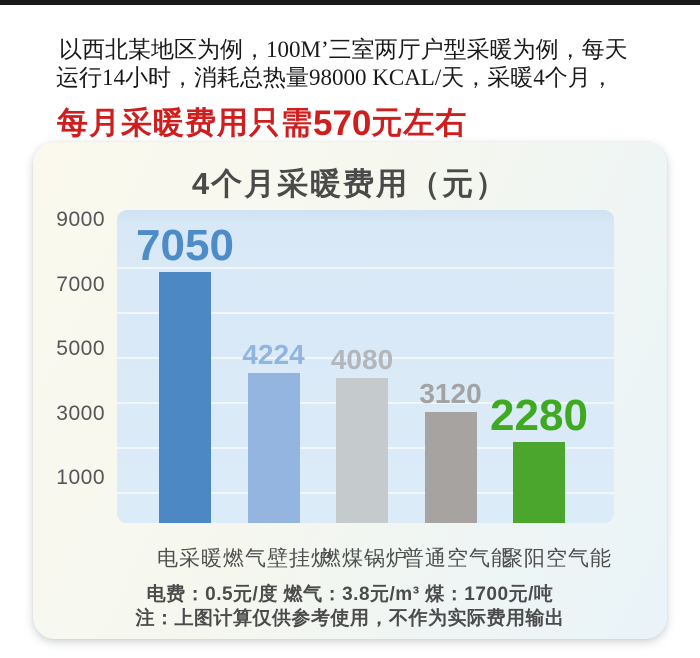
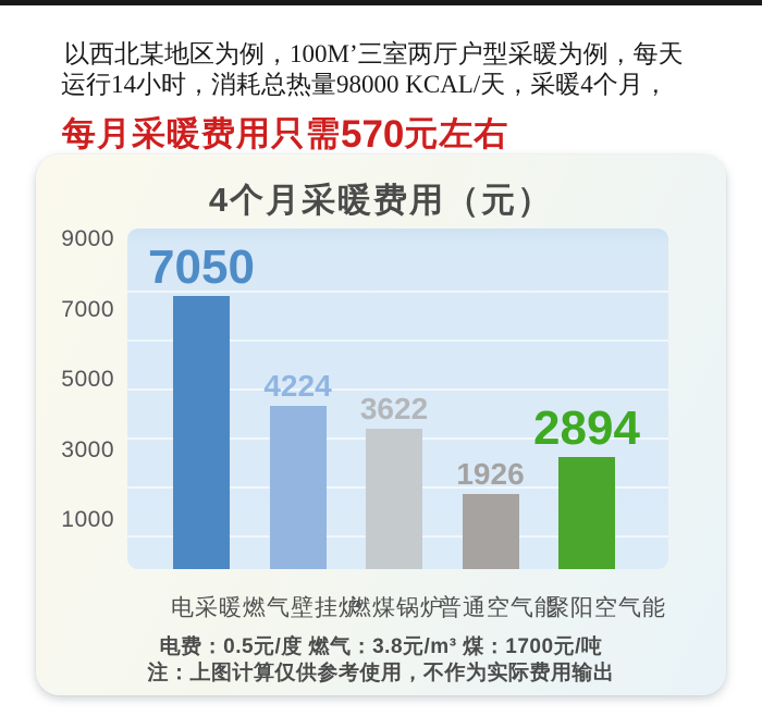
燃煤锅炉: 4080 -> 3622
普通空气能: 3120 -> 1926
聚阳空气能: 2280 -> 2894
